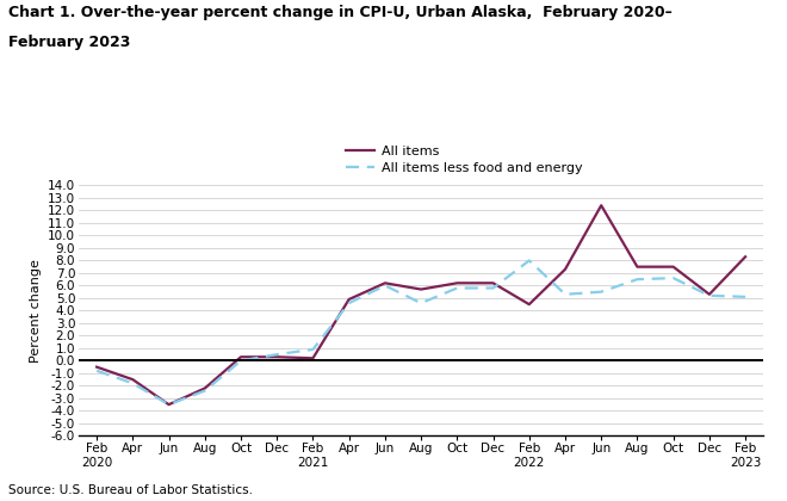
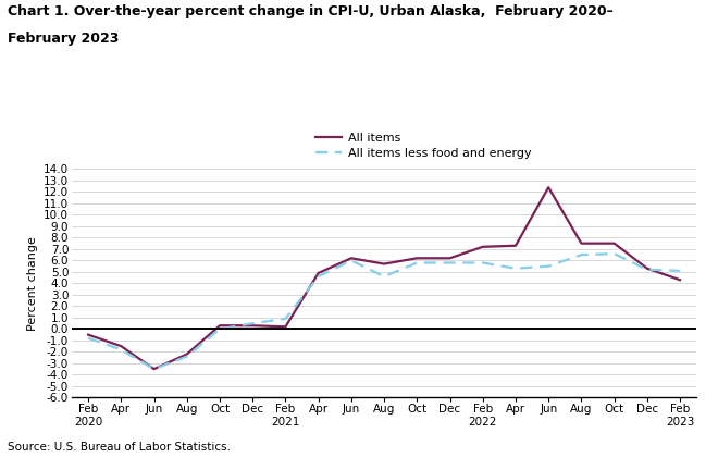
All items/Feb 2022: 4.5 -> 7.2
All items less food and energy/Feb 2022: 8.0 -> 5.8
All items/Feb 2023: 8.3 -> 4.3
